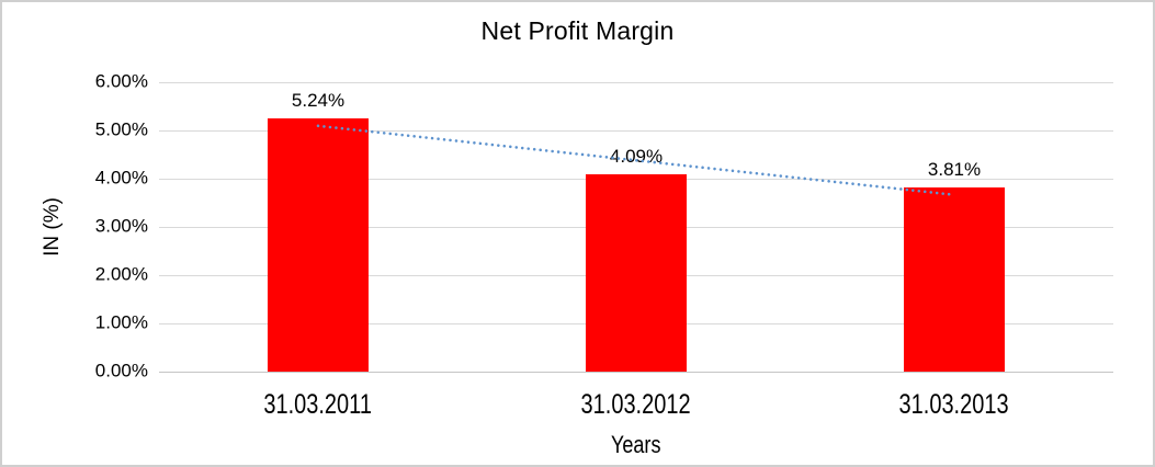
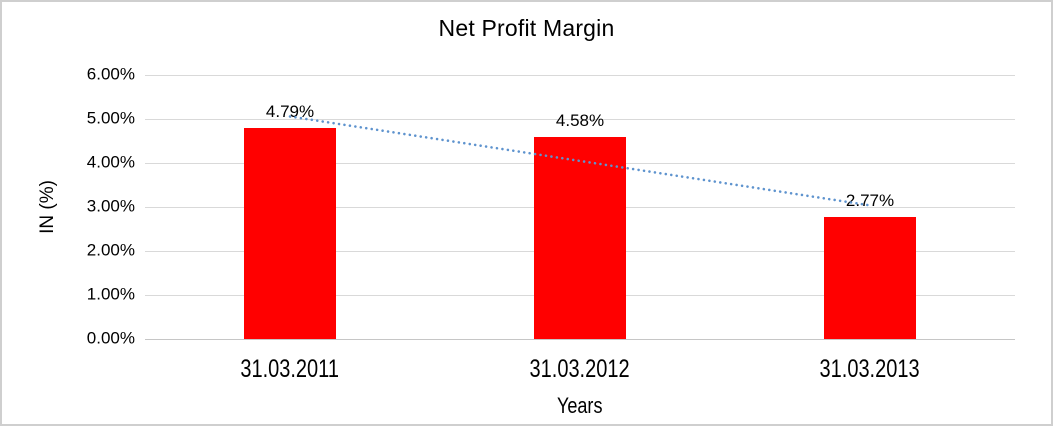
31.03.2011: 5.24% -> 4.79%
31.03.2012: 4.09% -> 4.58%
31.03.2013: 3.81% -> 2.77%
